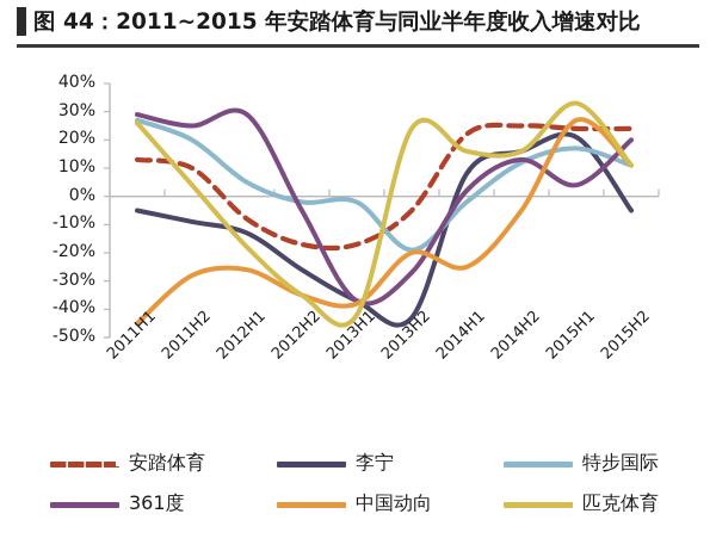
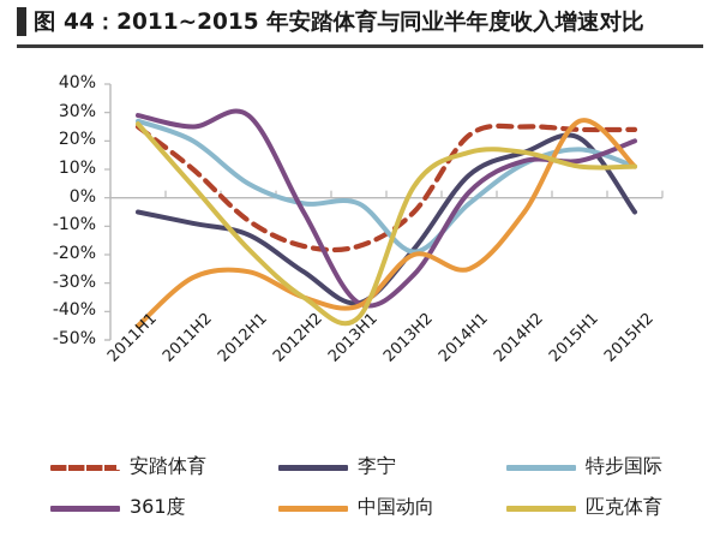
安踏体育/2011H1: 13% -> 25%
李宁/2013H2: -43% -> -18%
匹克体育/2013H2: 24% -> 4%
361度/2015H1: 4% -> 13%
匹克体育/2015H1: 33% -> 11%
